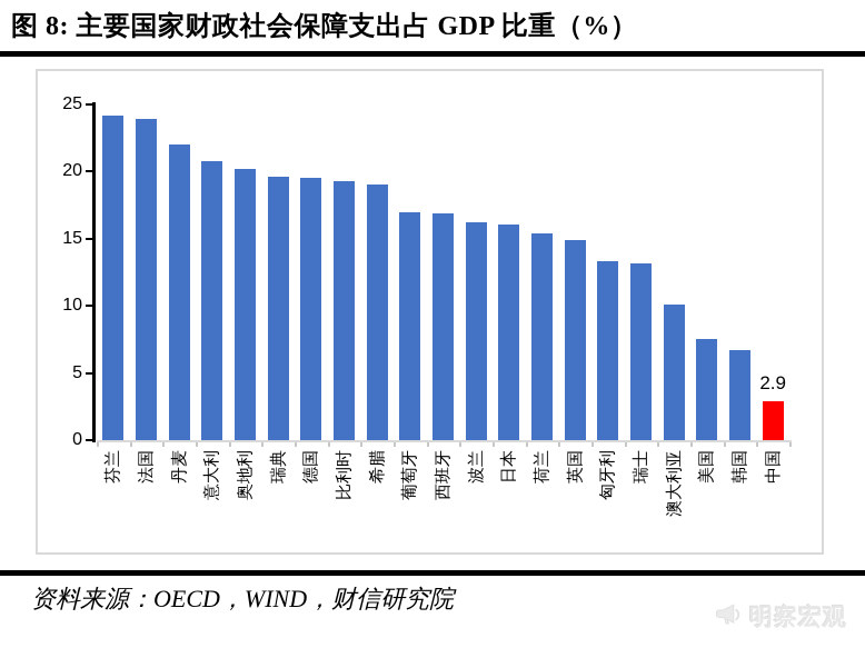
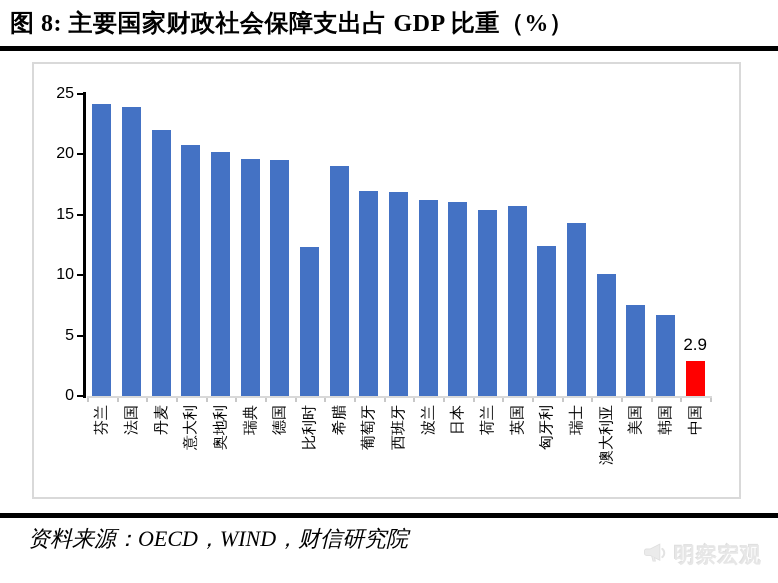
比利时: 19.3 -> 12.3
英国: 14.9 -> 15.7
匈牙利: 13.3 -> 12.4
瑞士: 13.2 -> 14.3
